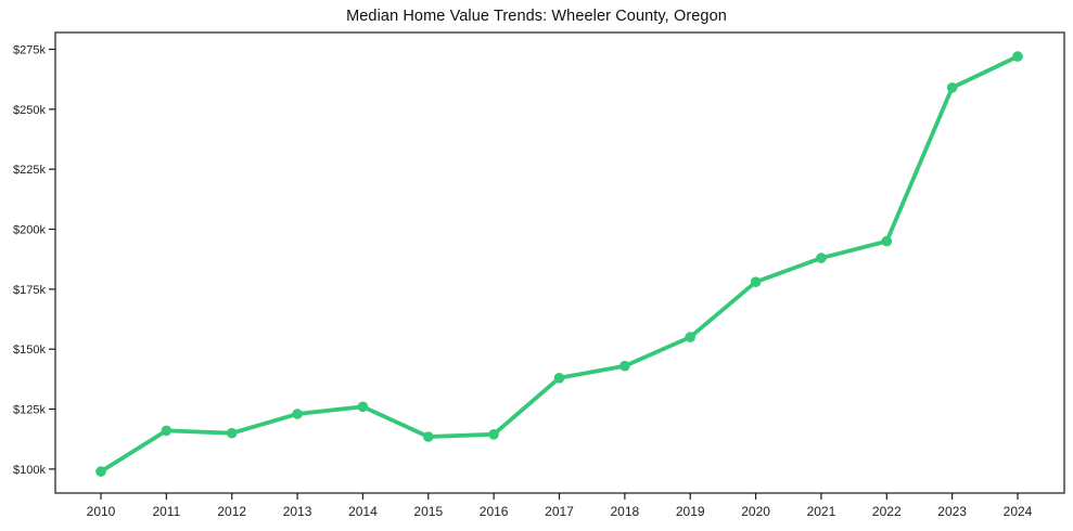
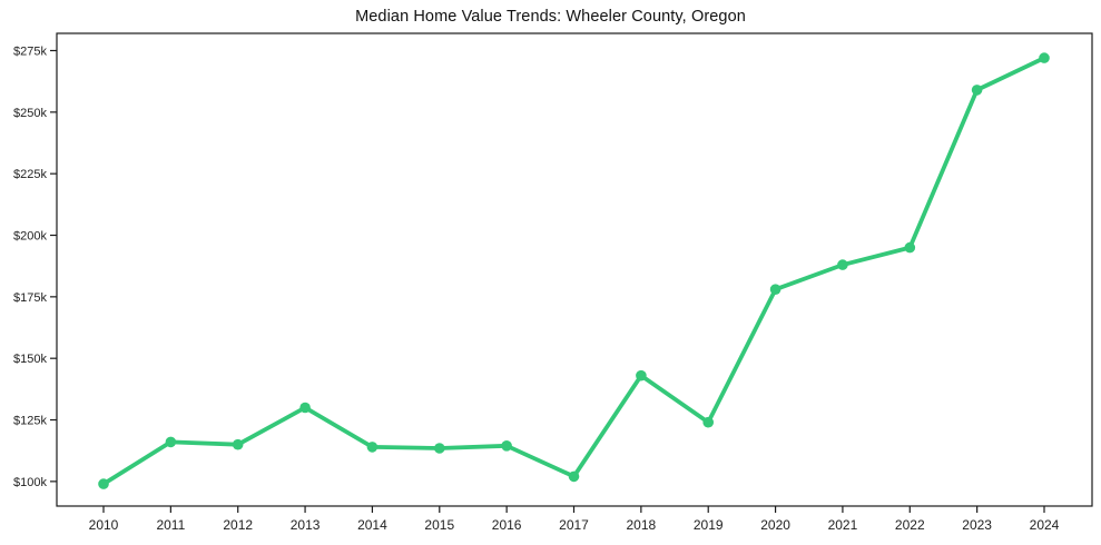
2013: $123k -> $130k
2014: $126k -> $114k
2017: $138k -> $102k
2019: $155k -> $124k
